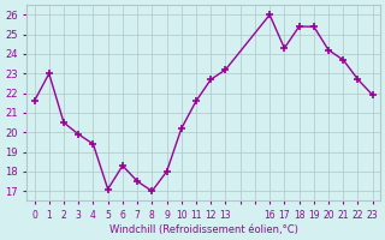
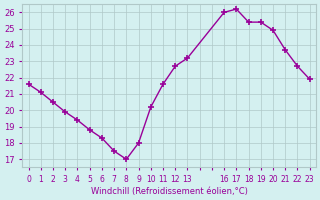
1: 23.0 -> 21.1
5: 17.1 -> 18.8
17: 24.3 -> 26.2
20: 24.2 -> 24.9
